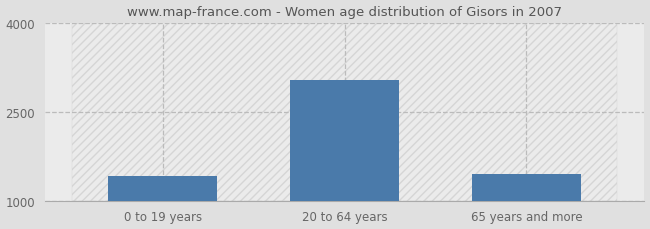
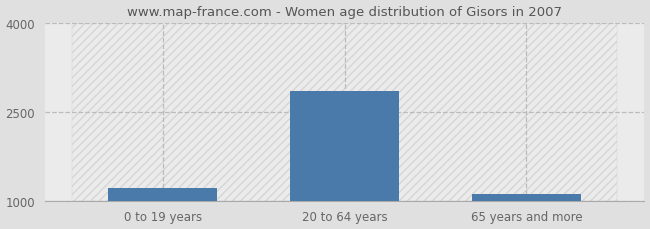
0 to 19 years: 1420 -> 1220
20 to 64 years: 3040 -> 2850
65 years and more: 1460 -> 1130
